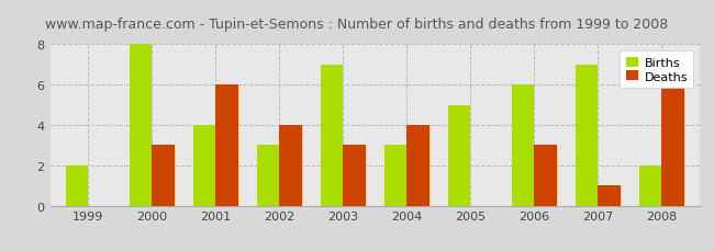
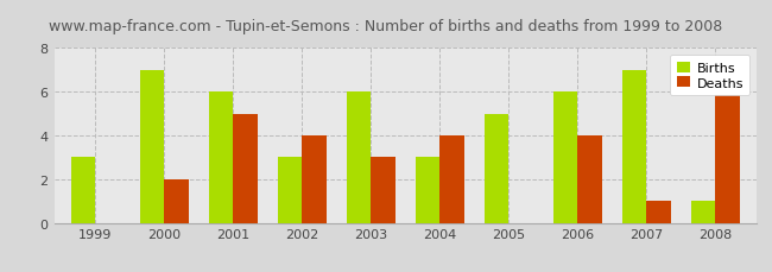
Births/1999: 2 -> 3
Births/2000: 8 -> 7
Deaths/2000: 3 -> 2
Births/2001: 4 -> 6
Deaths/2001: 6 -> 5
Births/2003: 7 -> 6
Deaths/2006: 3 -> 4
Births/2008: 2 -> 1
